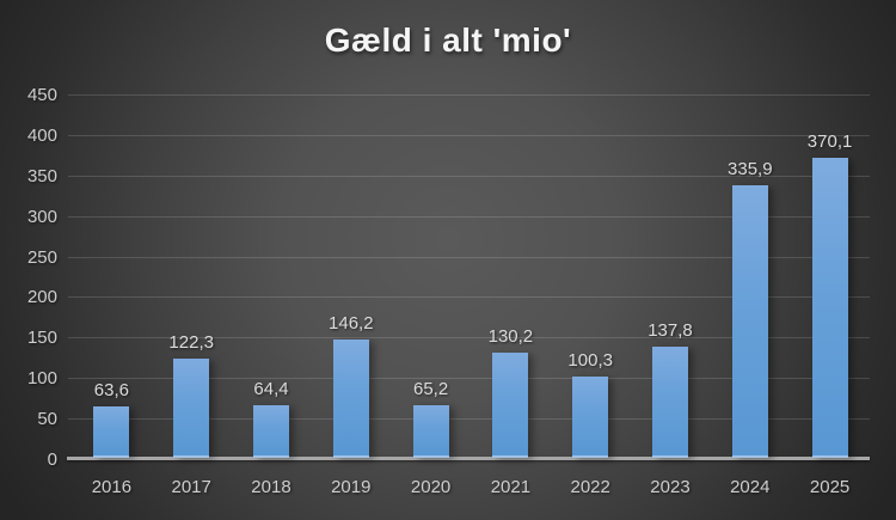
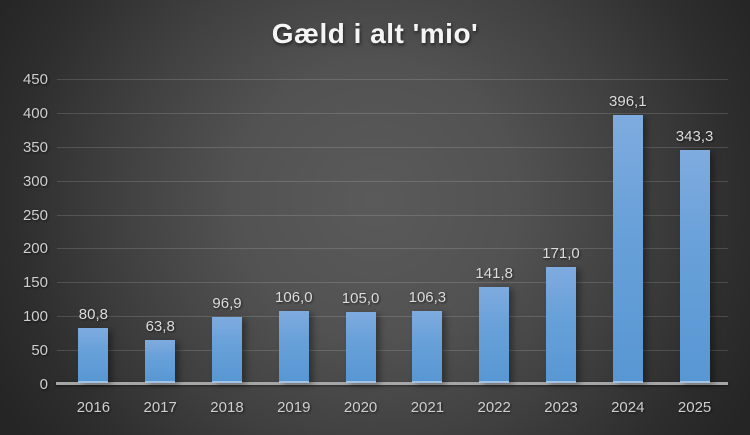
2016: 63,6 -> 80,8
2017: 122,3 -> 63,8
2018: 64,4 -> 96,9
2019: 146,2 -> 106,0
2020: 65,2 -> 105,0
2021: 130,2 -> 106,3
2022: 100,3 -> 141,8
2023: 137,8 -> 171,0
2024: 335,9 -> 396,1
2025: 370,1 -> 343,3
